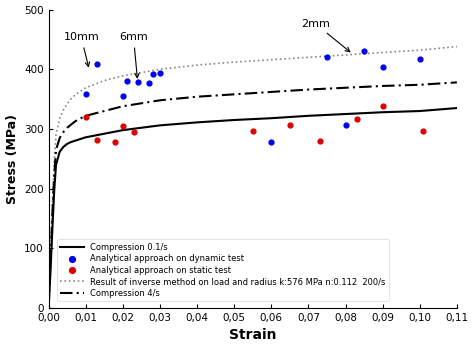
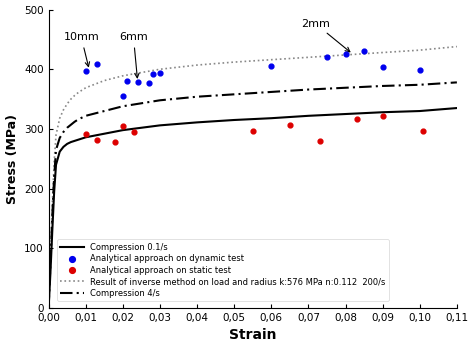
Analytical approach on dynamic test/0,01: 358 -> 397
Analytical approach on static test/0,01: 320 -> 291
Analytical approach on dynamic test/0,06: 278 -> 406
Analytical approach on dynamic test/0,08: 306 -> 426
Analytical approach on static test/0,09: 338 -> 322
Analytical approach on dynamic test/0,10: 418 -> 399
